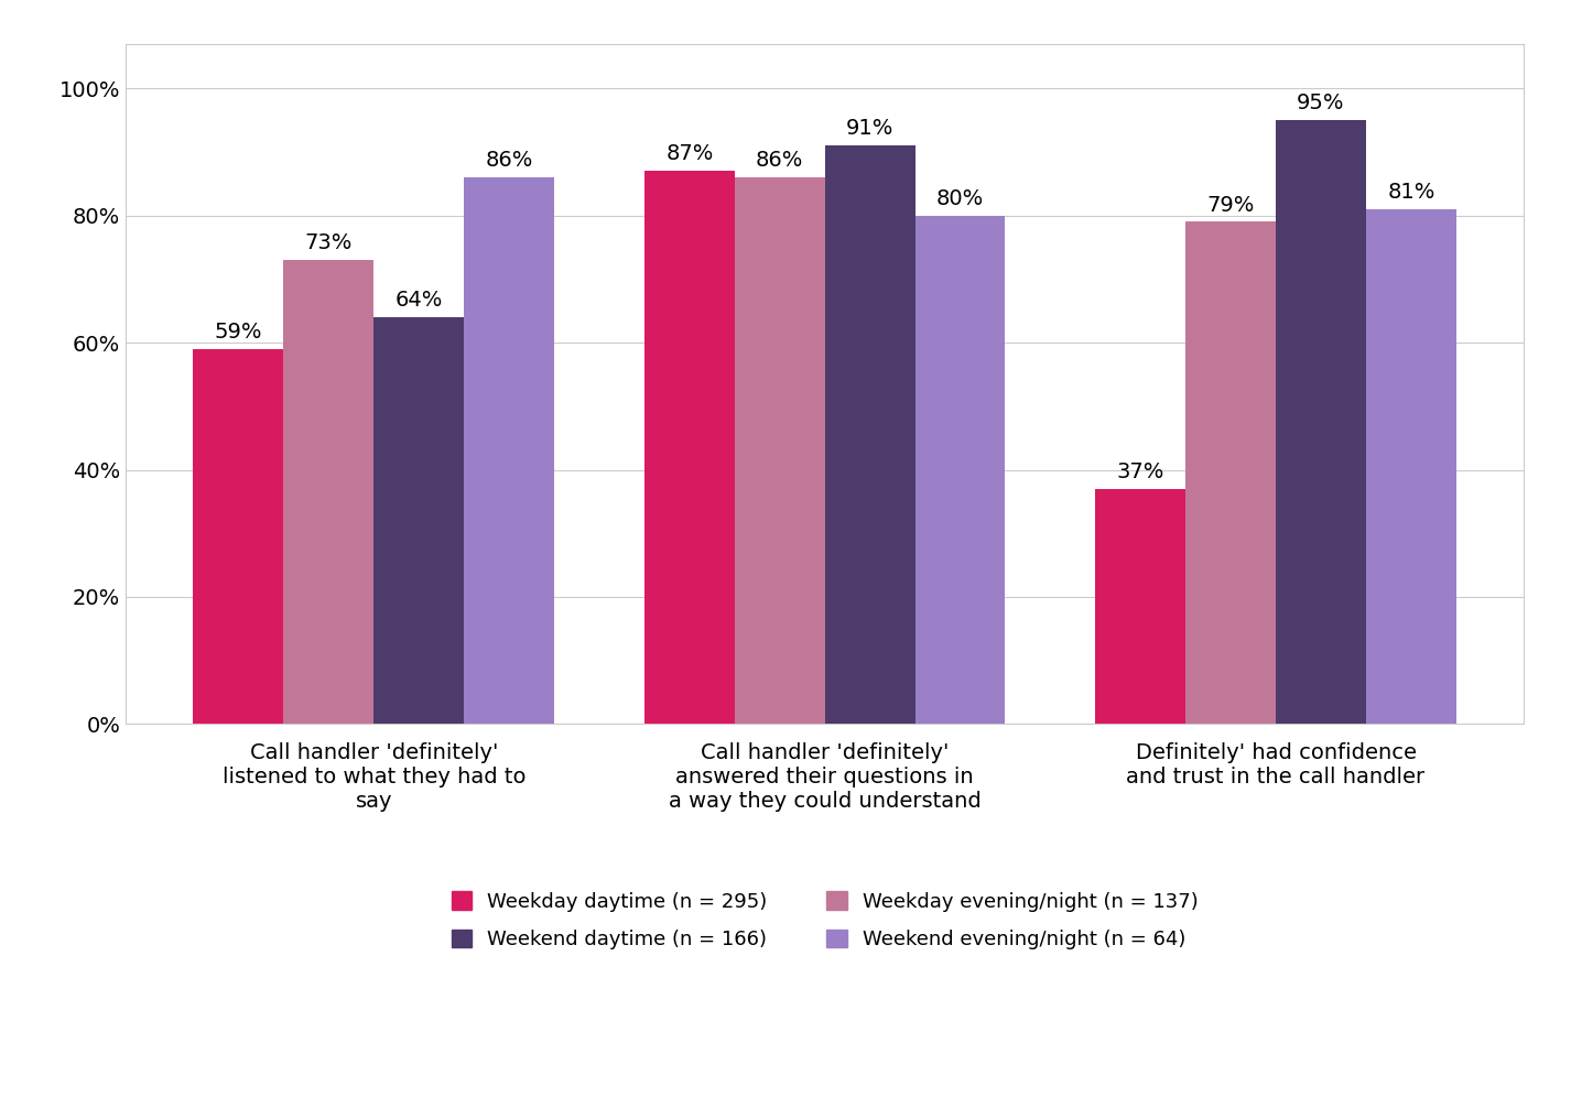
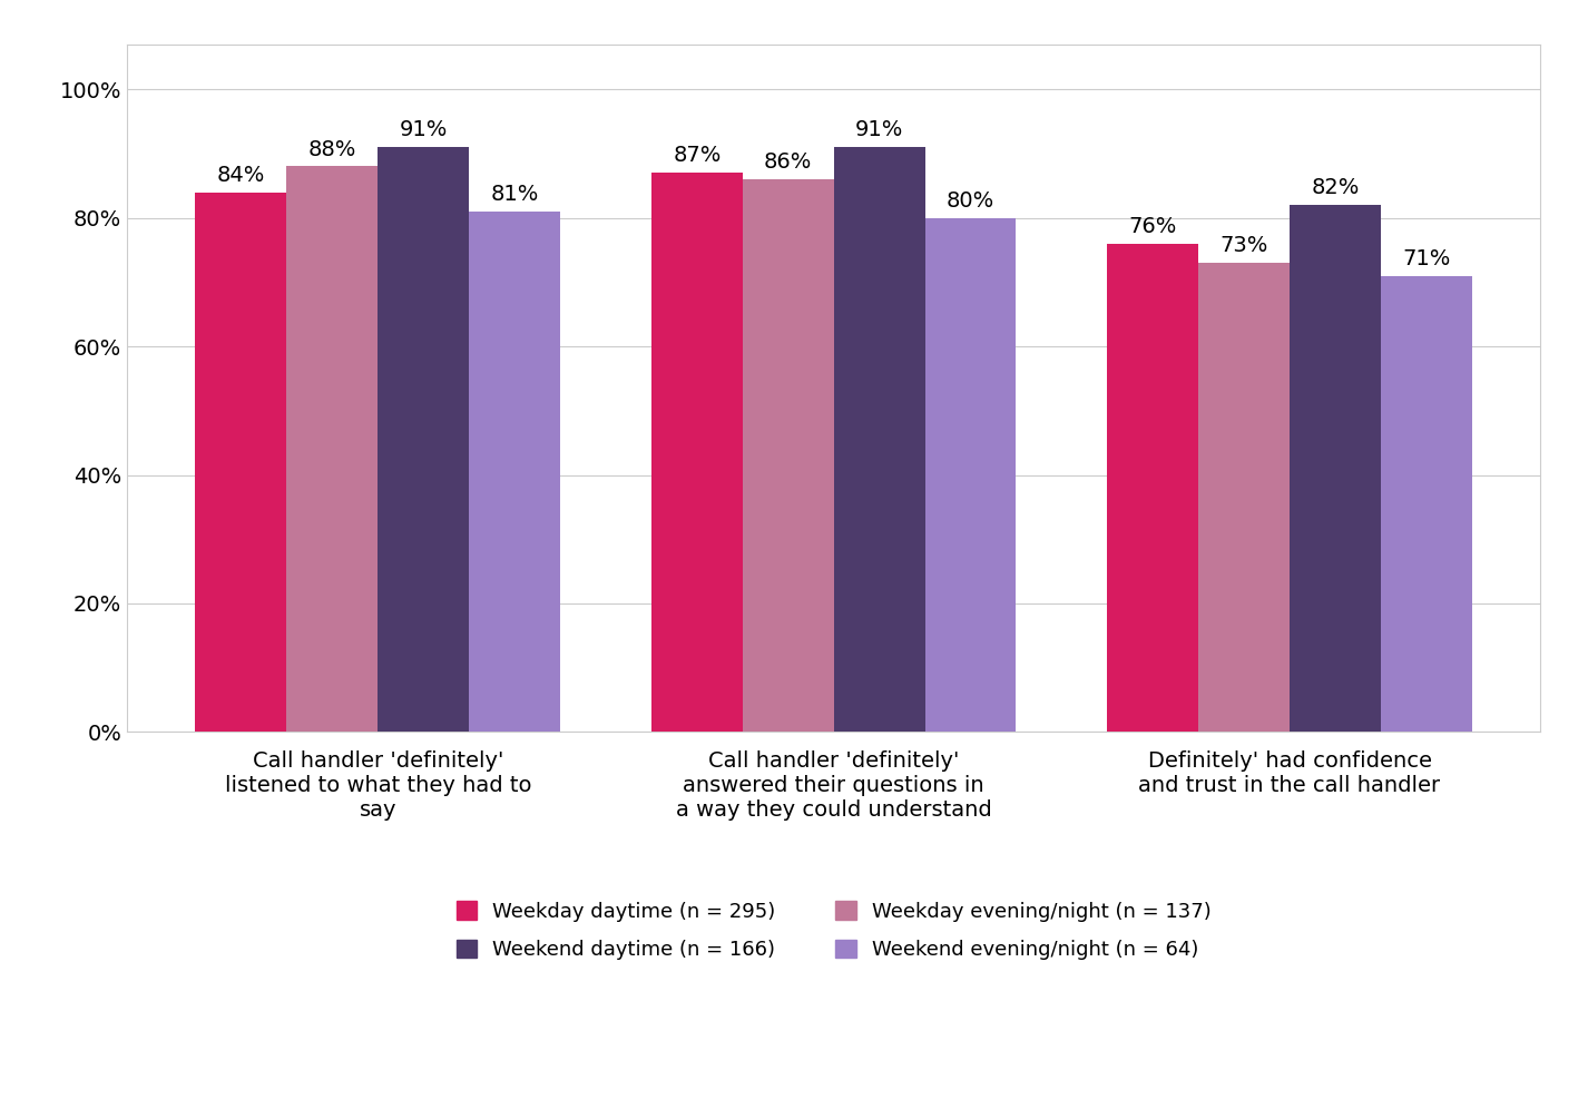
Weekday daytime (n = 295)/Call handler 'definitely' listened to what they had to say: 59% -> 84%
Weekday evening/night (n = 137)/Call handler 'definitely' listened to what they had to say: 73% -> 88%
Weekend daytime (n = 166)/Call handler 'definitely' listened to what they had to say: 64% -> 91%
Weekend evening/night (n = 64)/Call handler 'definitely' listened to what they had to say: 86% -> 81%
Weekday daytime (n = 295)/Definitely' had confidence and trust in the call handler: 37% -> 76%
Weekday evening/night (n = 137)/Definitely' had confidence and trust in the call handler: 79% -> 73%
Weekend daytime (n = 166)/Definitely' had confidence and trust in the call handler: 95% -> 82%
Weekend evening/night (n = 64)/Definitely' had confidence and trust in the call handler: 81% -> 71%
